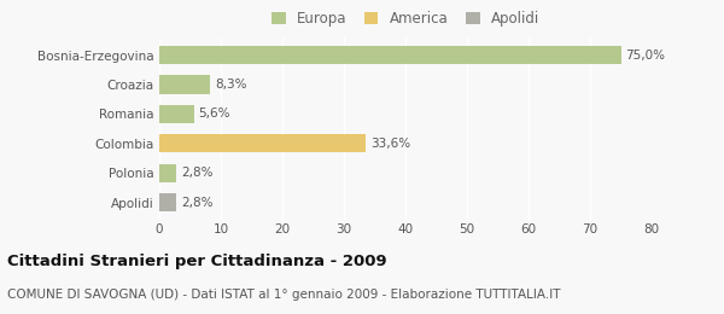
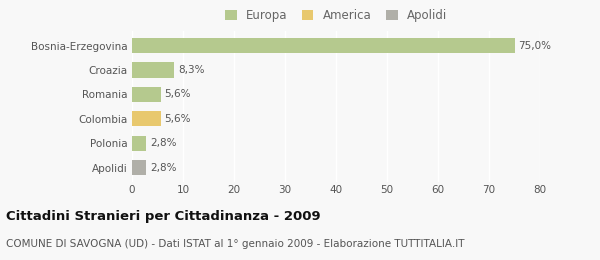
Colombia: 33,6% -> 5,6%
